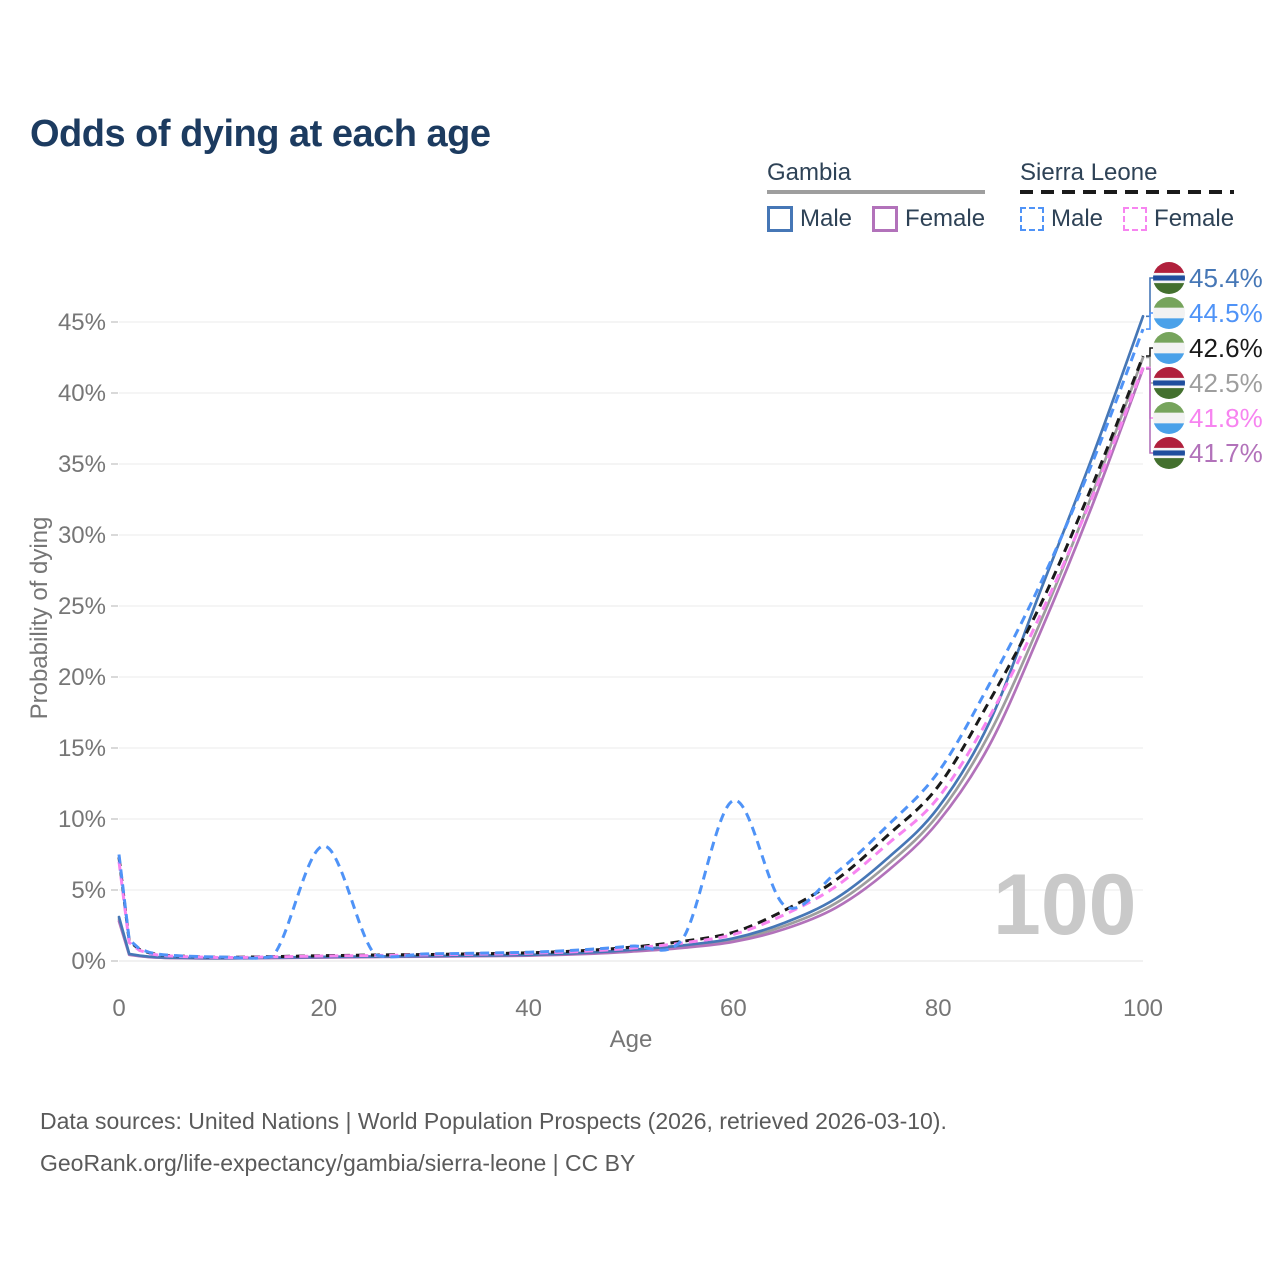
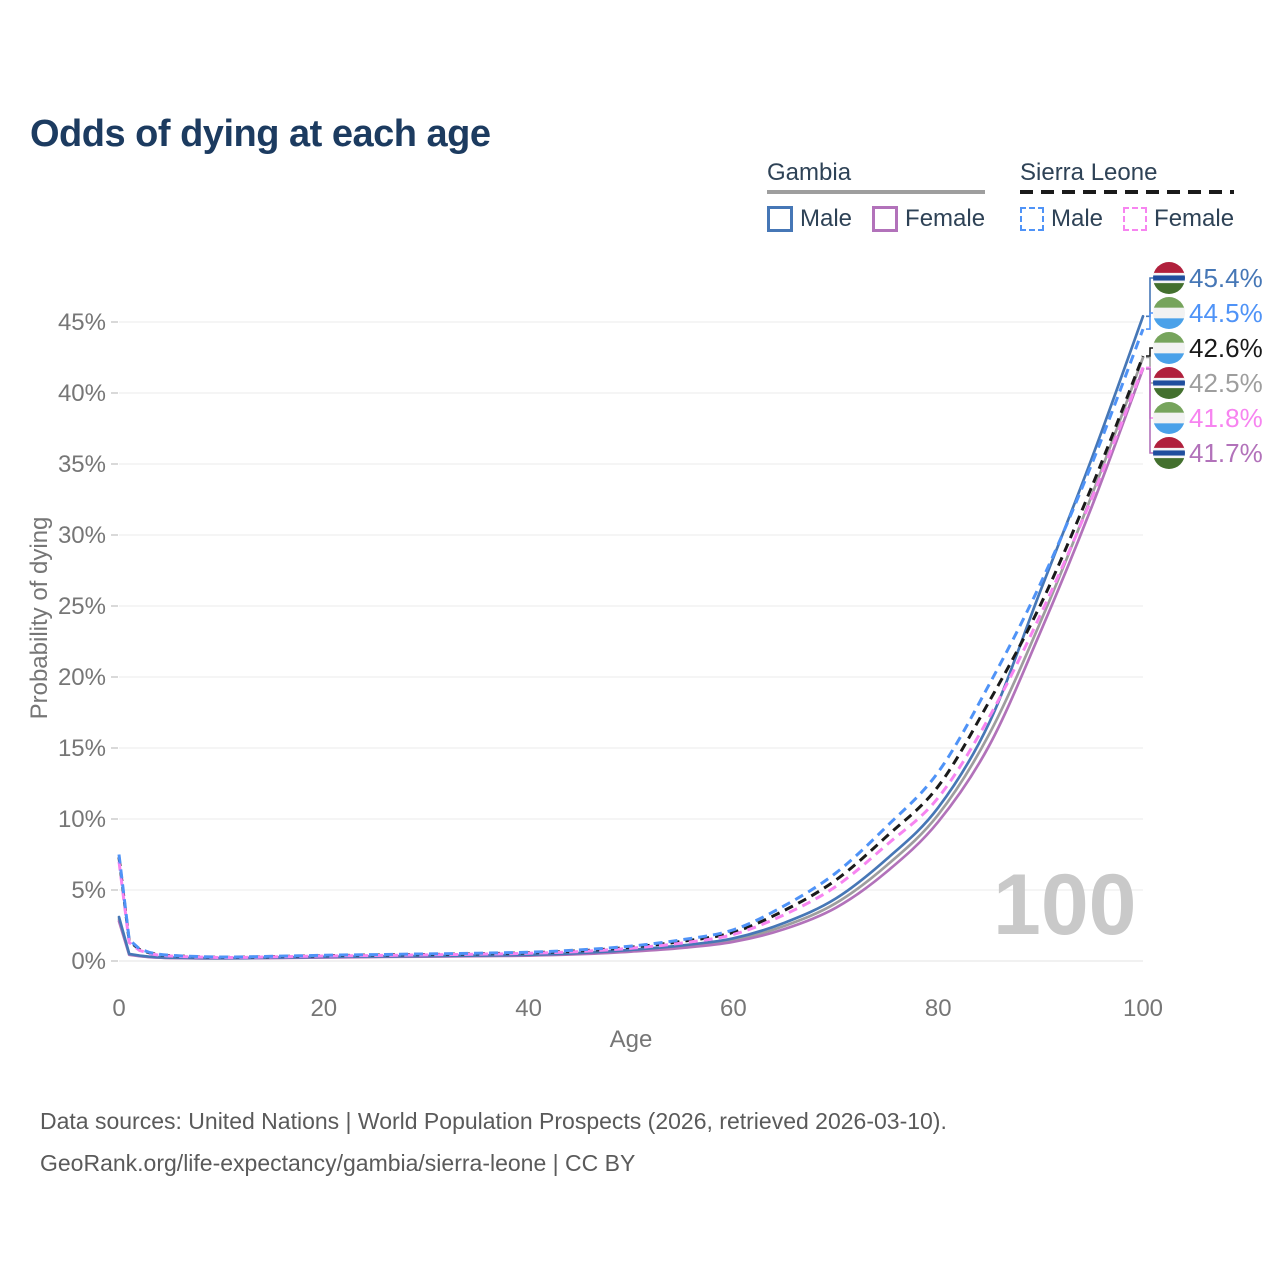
Sierra Leone Male/20: 8.1% -> 0.4%
Sierra Leone Male/60: 11.3% -> 2.2%
